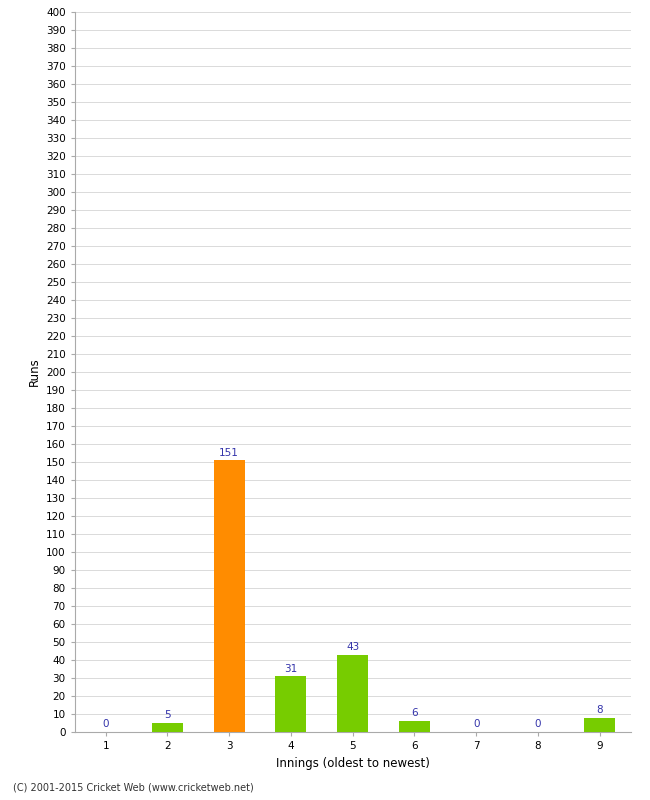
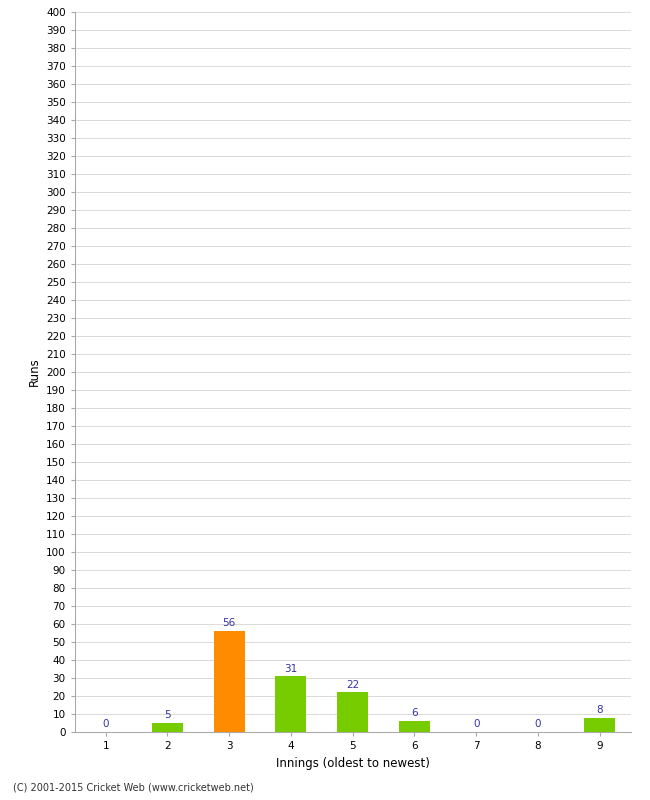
3: 151 -> 56
5: 43 -> 22
